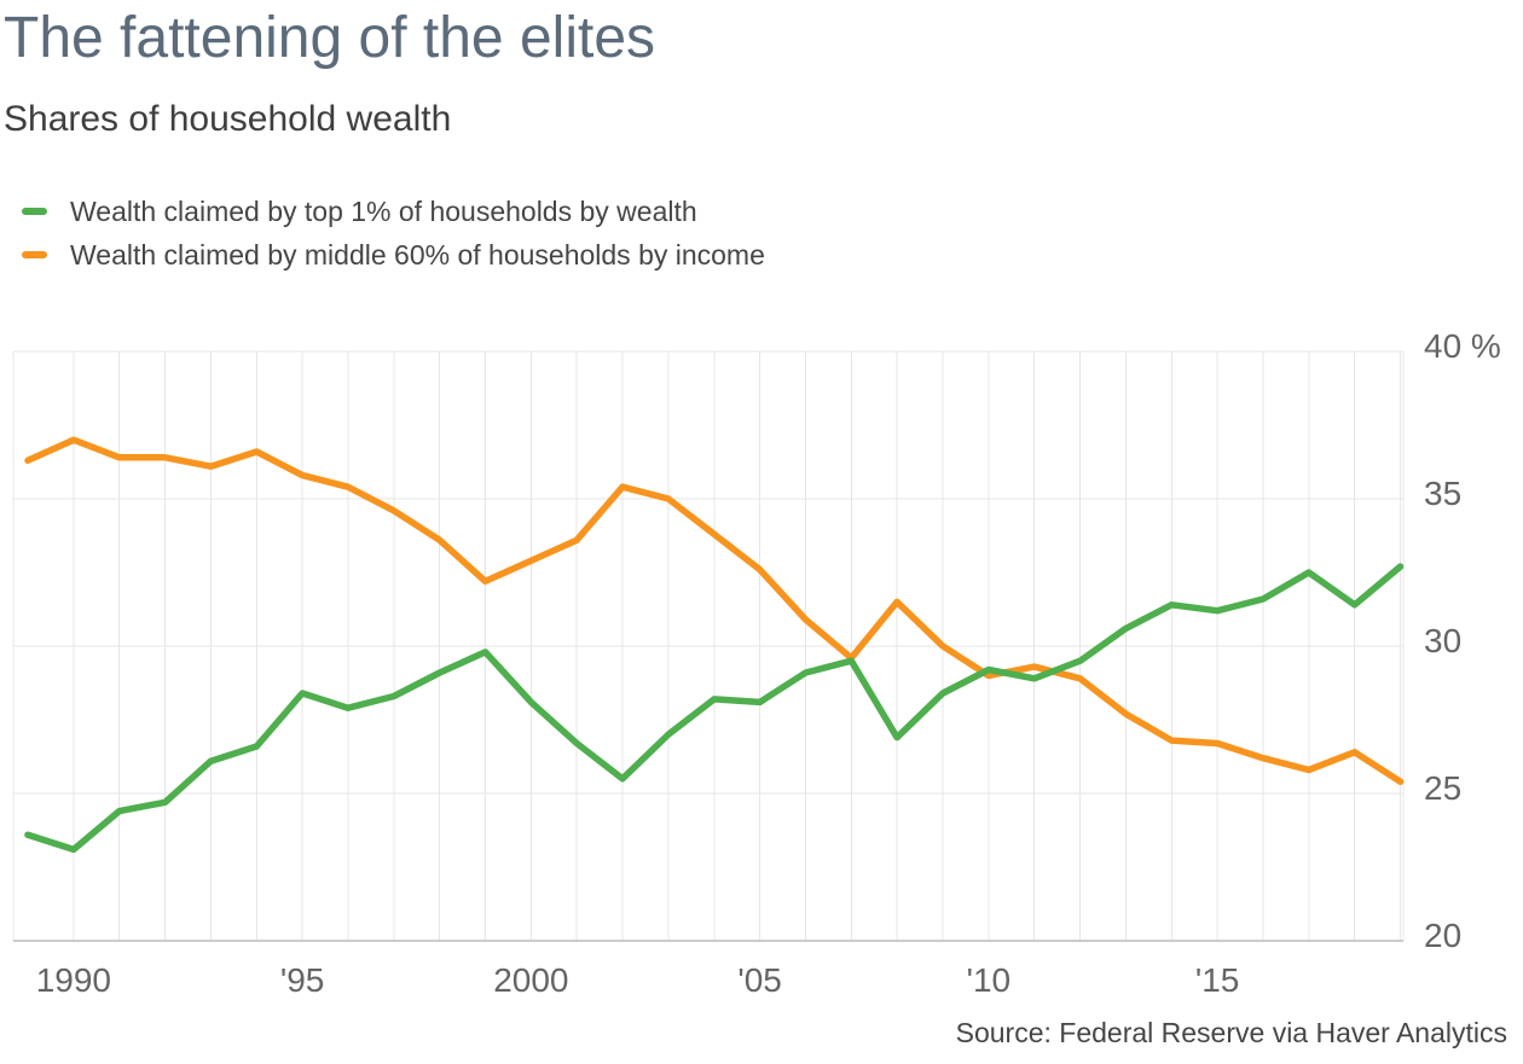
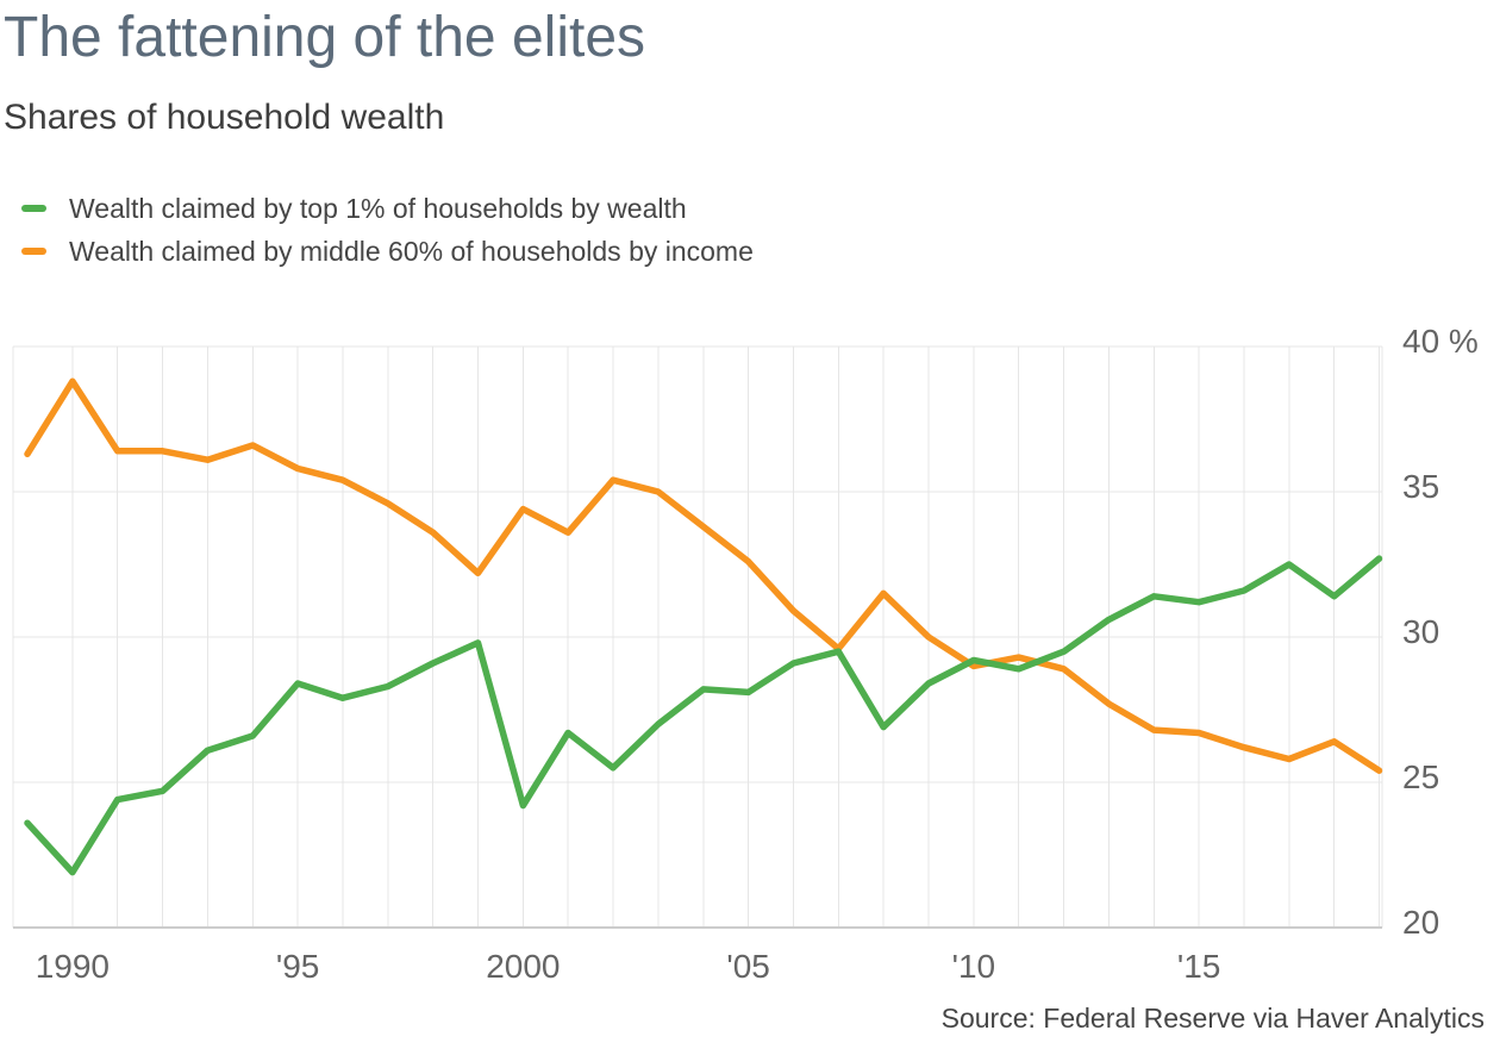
Wealth claimed by top 1% of households by wealth/1990: 23.1% -> 21.9%
Wealth claimed by middle 60% of households by income/1990: 37.0% -> 38.8%
Wealth claimed by top 1% of households by wealth/2000: 28.1% -> 24.2%
Wealth claimed by middle 60% of households by income/2000: 32.9% -> 34.4%
